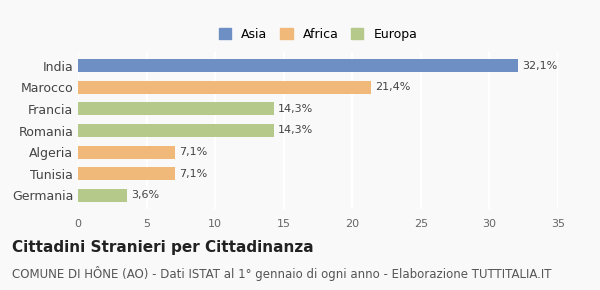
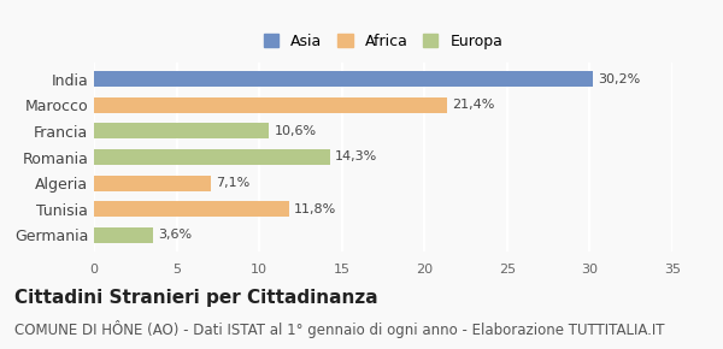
India: 32,1% -> 30,2%
Francia: 14,3% -> 10,6%
Tunisia: 7,1% -> 11,8%
